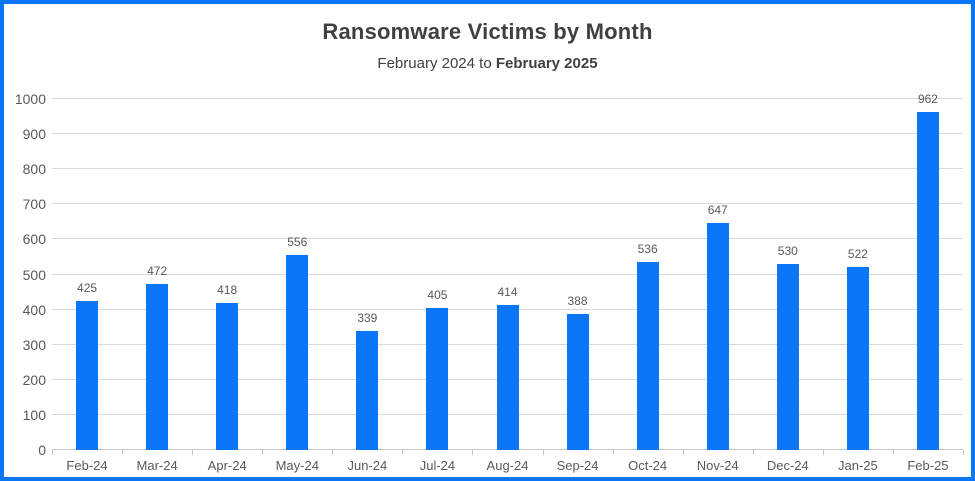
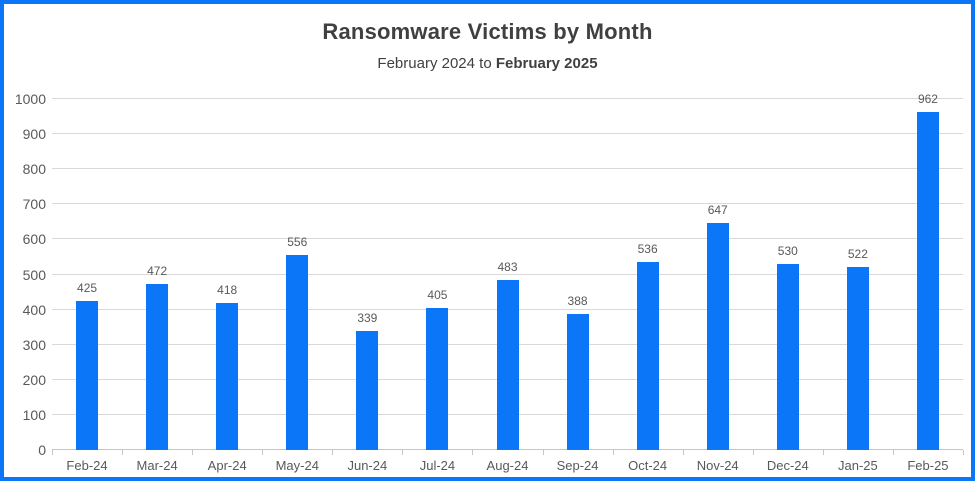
Aug-24: 414 -> 483
